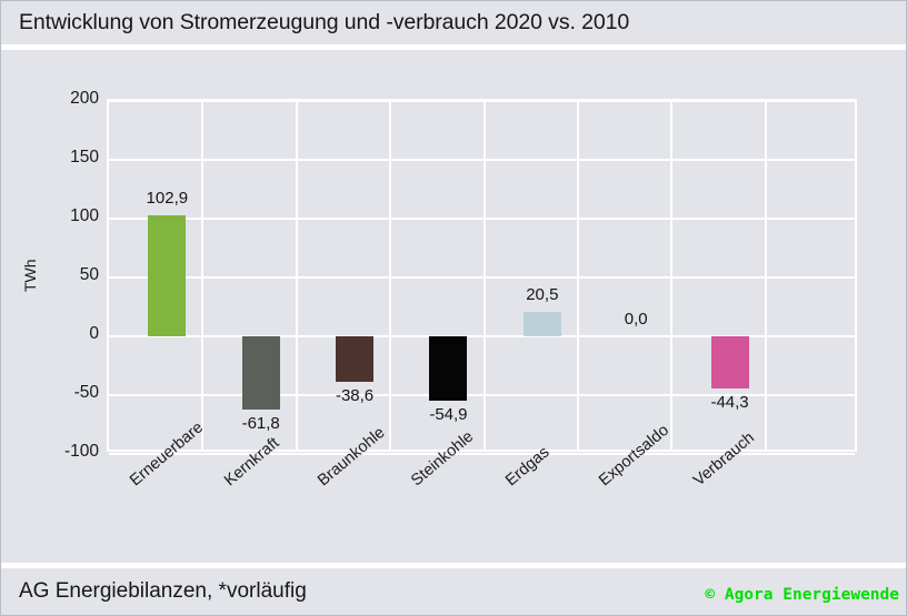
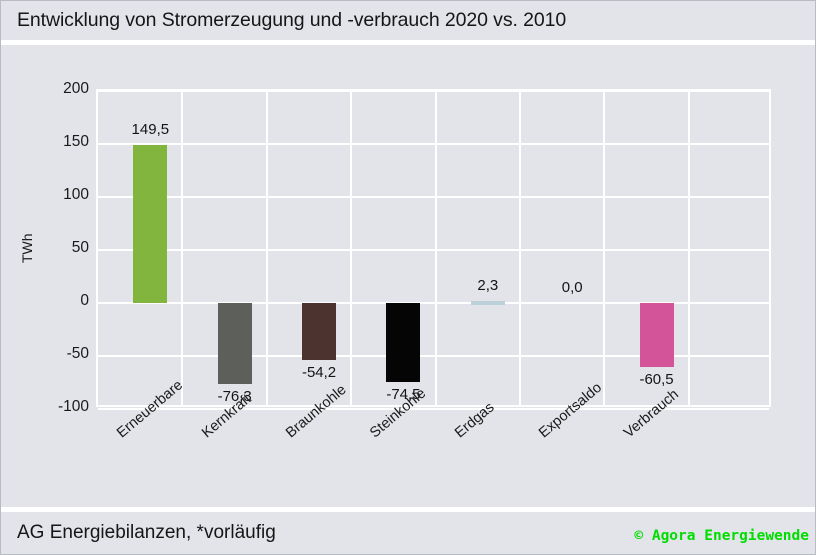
Erneuerbare: 102,9 -> 149,5
Kernkraft: -61,8 -> -76,3
Braunkohle: -38,6 -> -54,2
Steinkohle: -54,9 -> -74,5
Erdgas: 20,5 -> 2,3
Verbrauch: -44,3 -> -60,5
